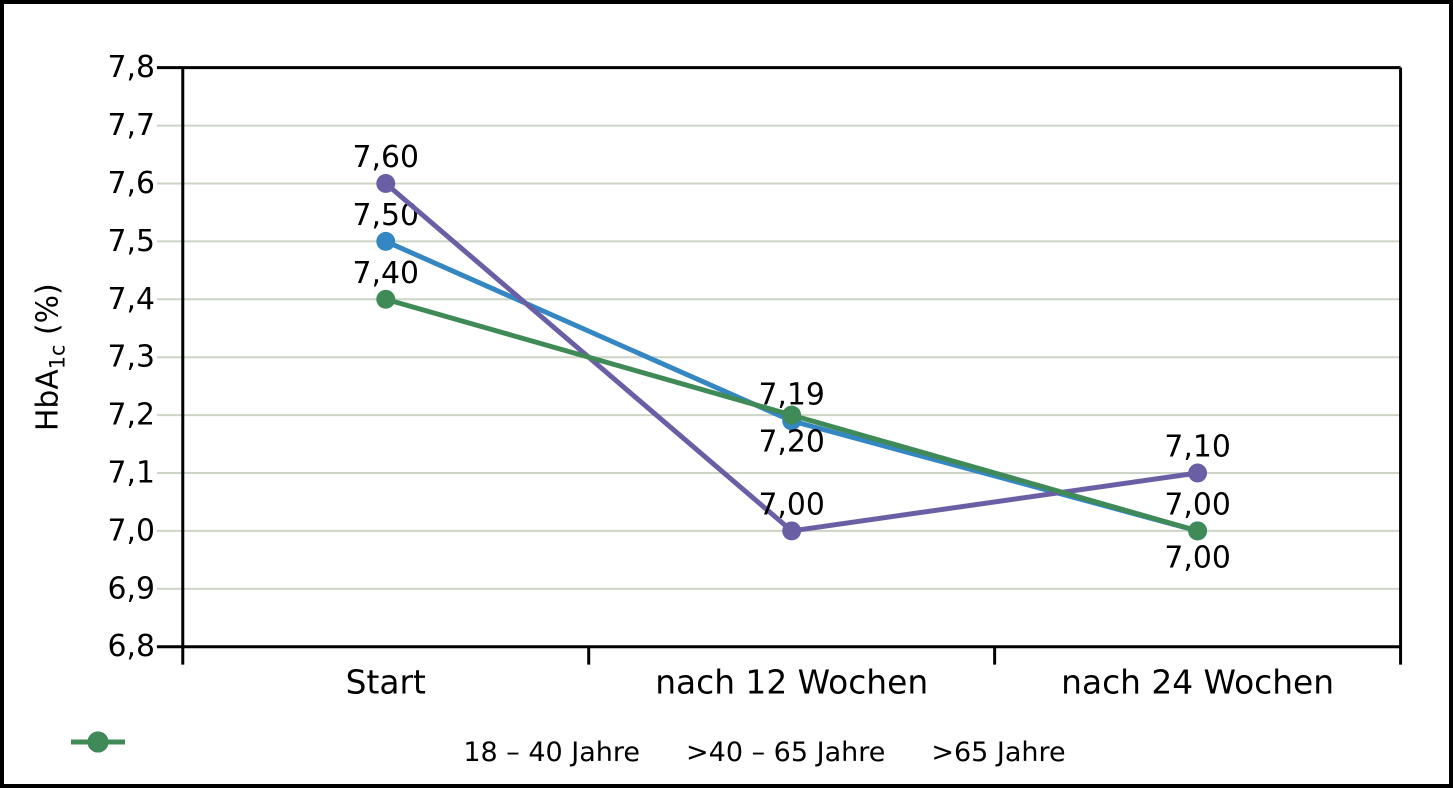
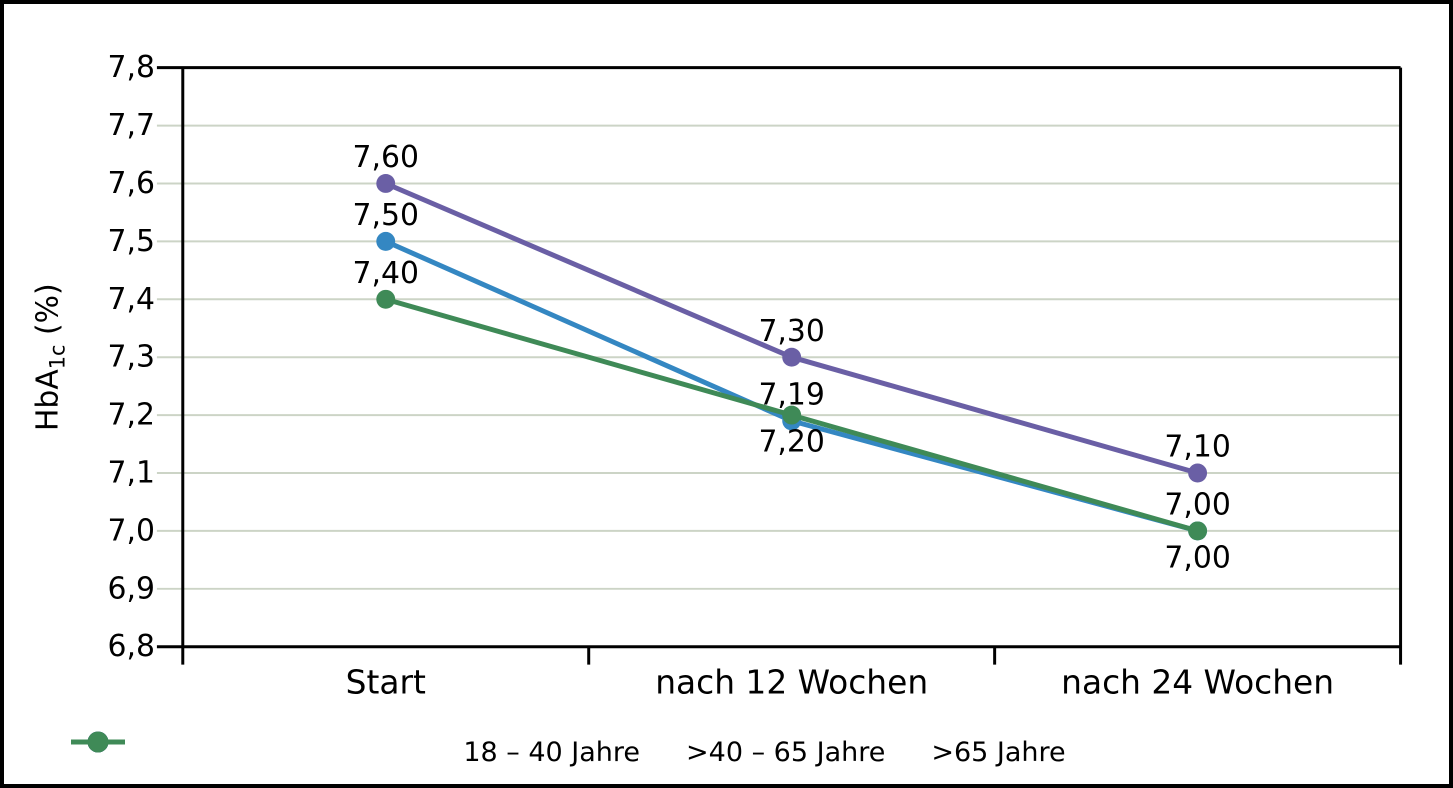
>40 – 65 Jahre/nach 12 Wochen: 7,00 -> 7,30
